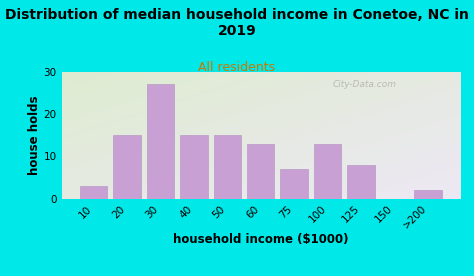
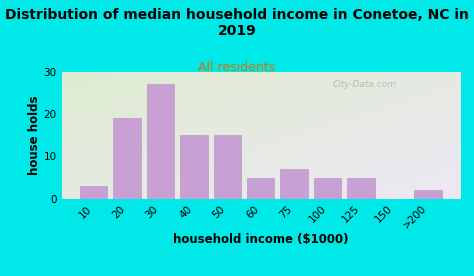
20: 15 -> 19
60: 13 -> 5
100: 13 -> 5
125: 8 -> 5
